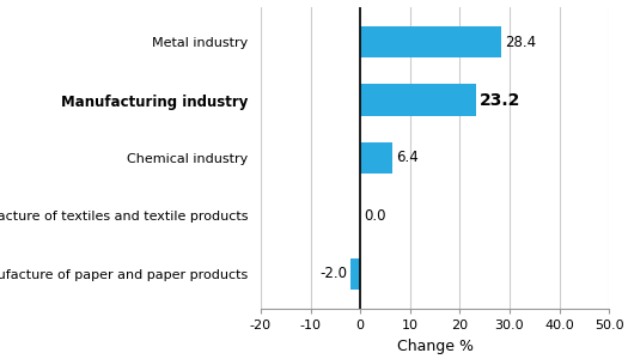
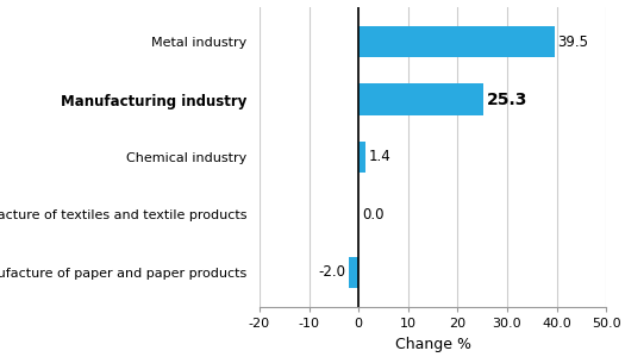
Metal industry: 28.4 -> 39.5
Manufacturing industry: 23.2 -> 25.3
Chemical industry: 6.4 -> 1.4
